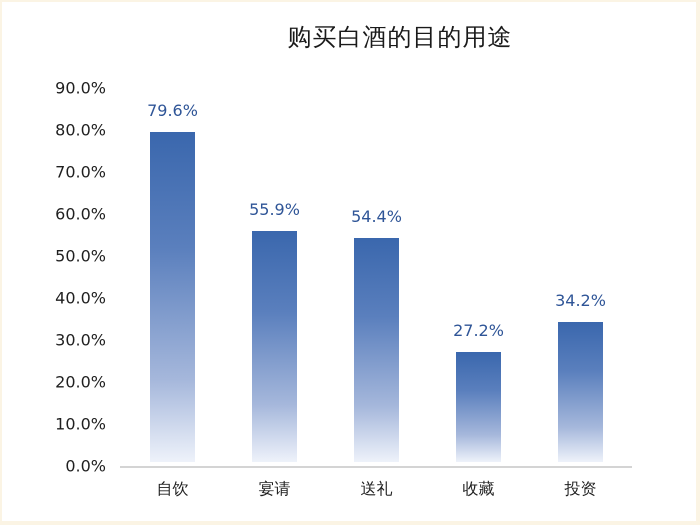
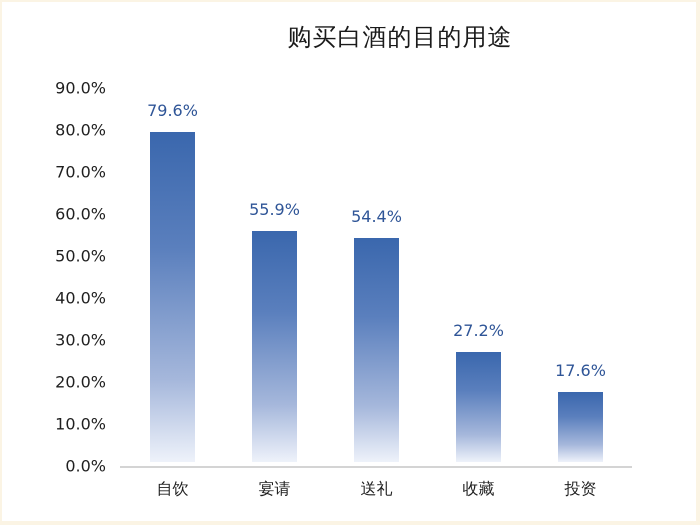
投资: 34.2% -> 17.6%
